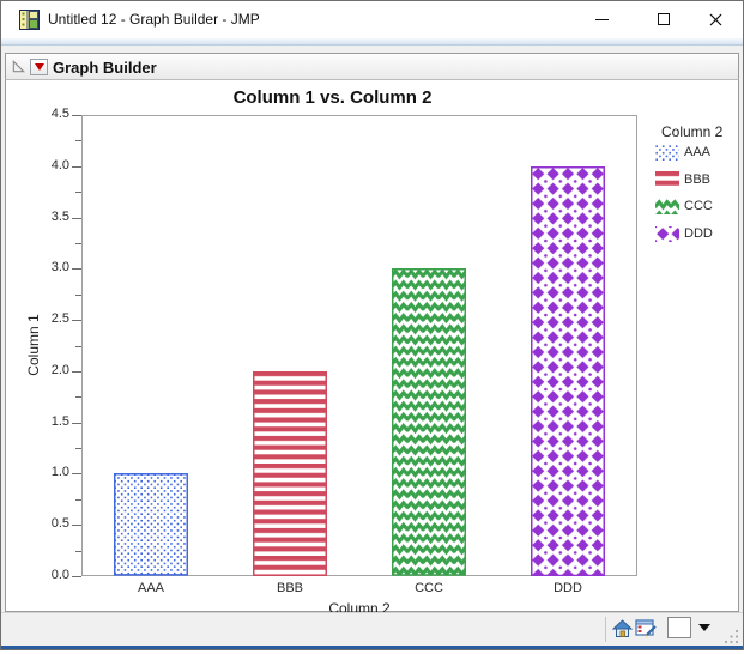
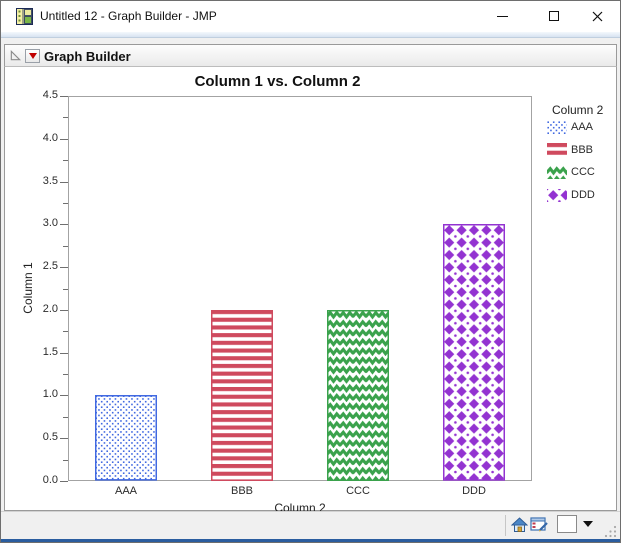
CCC: 3 -> 2
DDD: 4 -> 3
